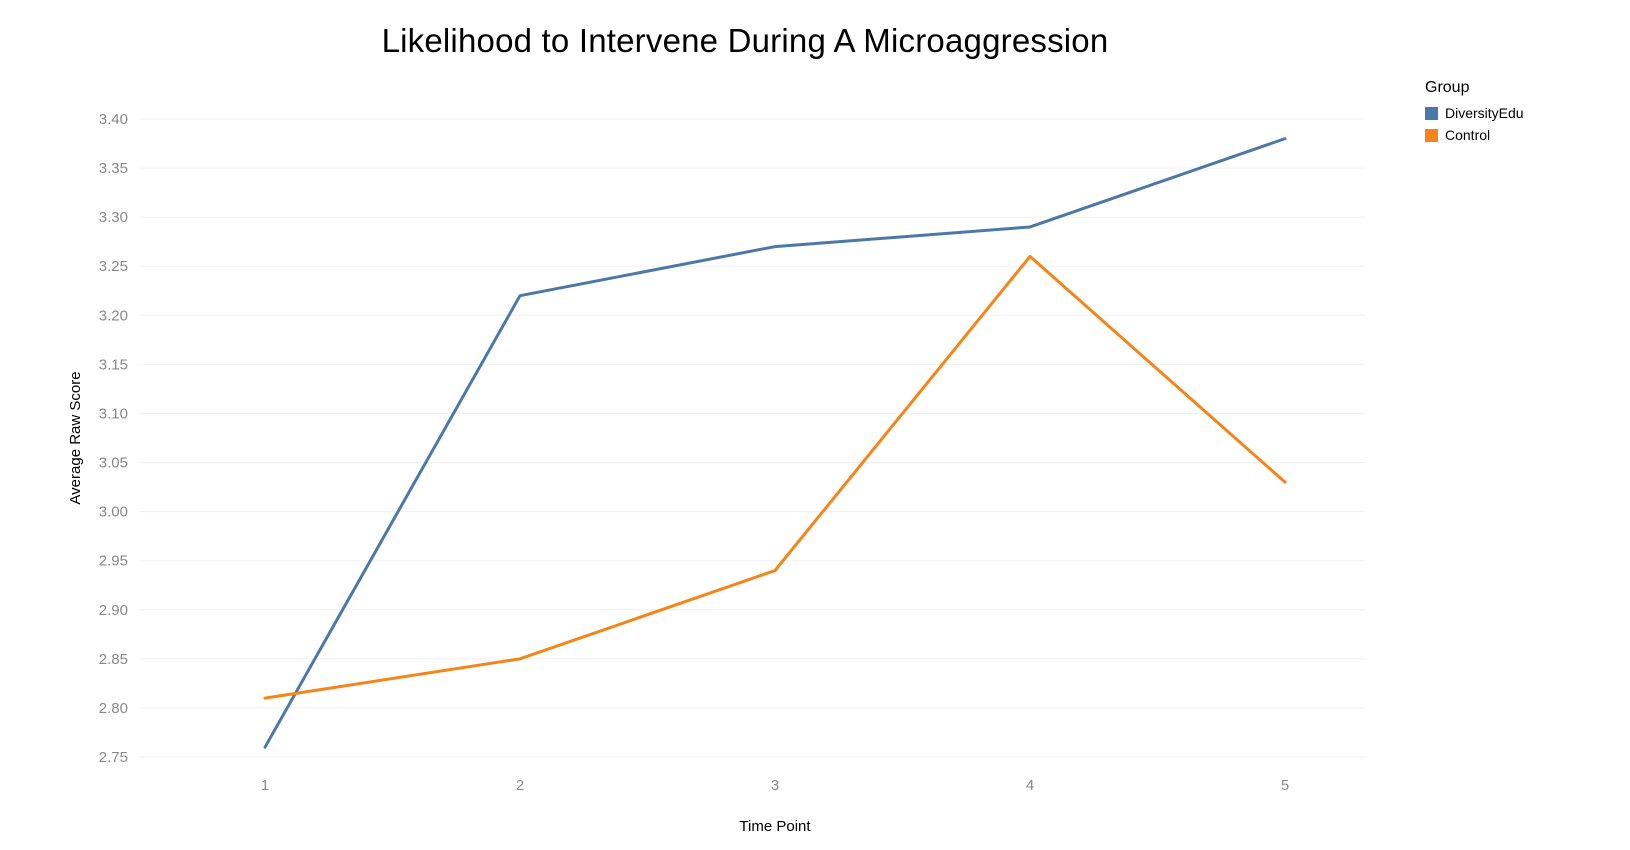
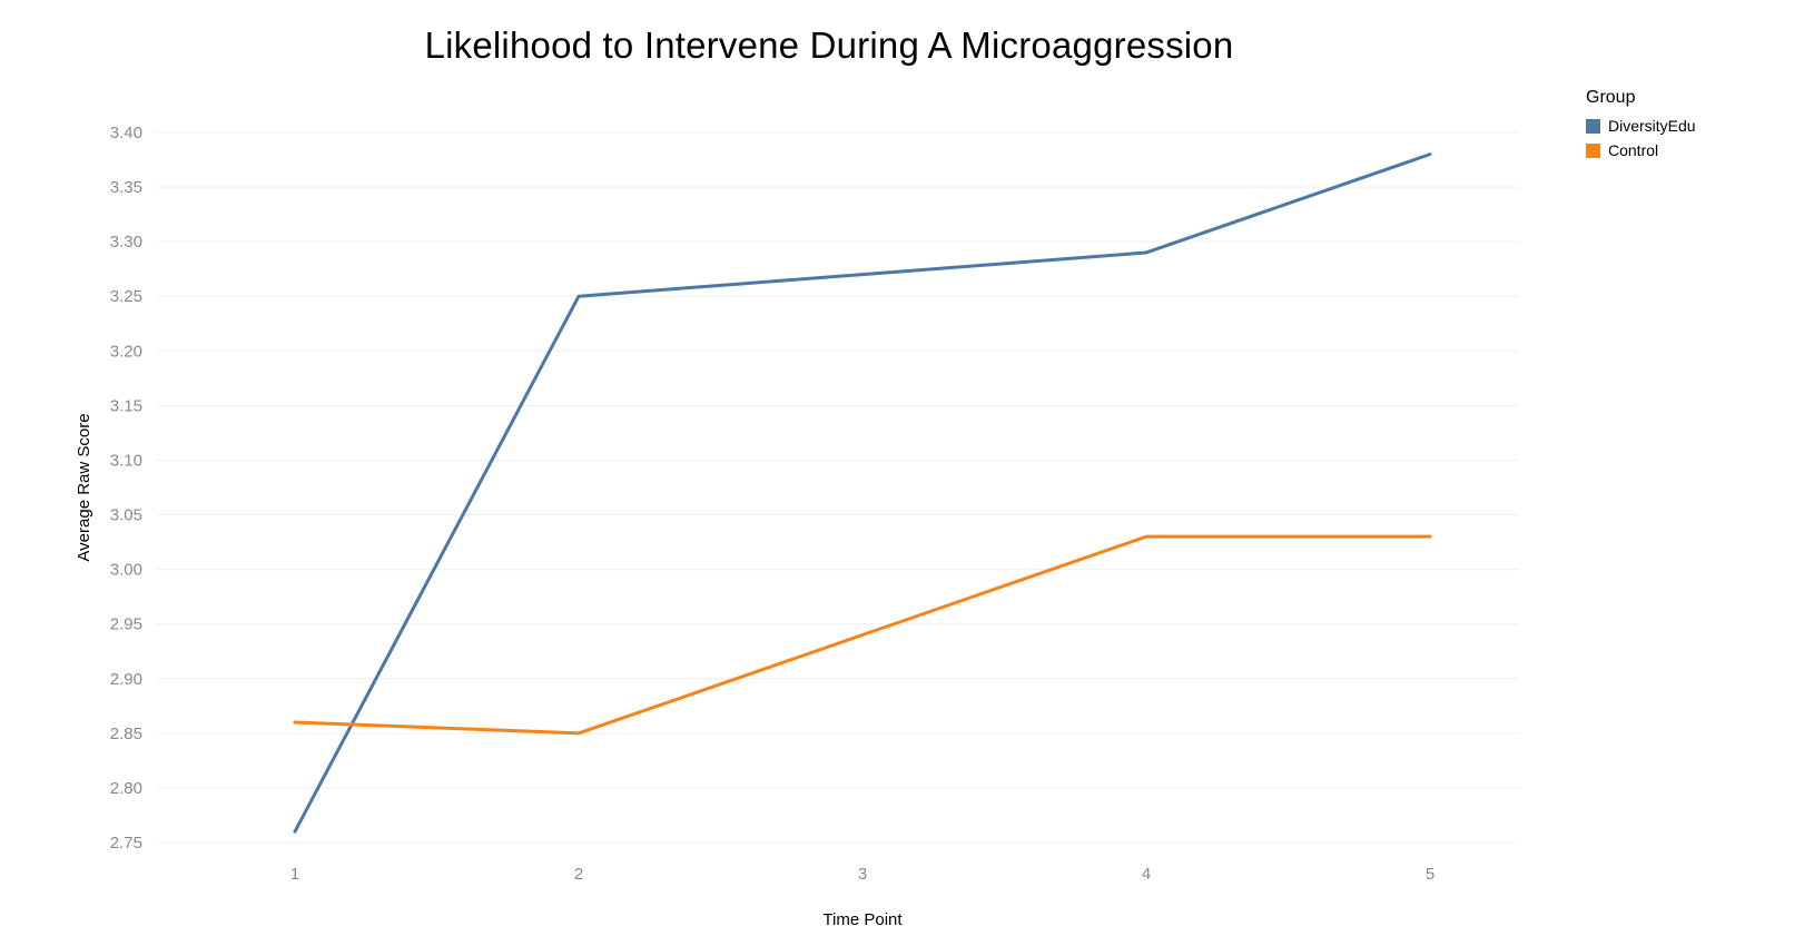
Control/1: 2.81 -> 2.86
DiversityEdu/2: 3.22 -> 3.25
Control/4: 3.26 -> 3.03
